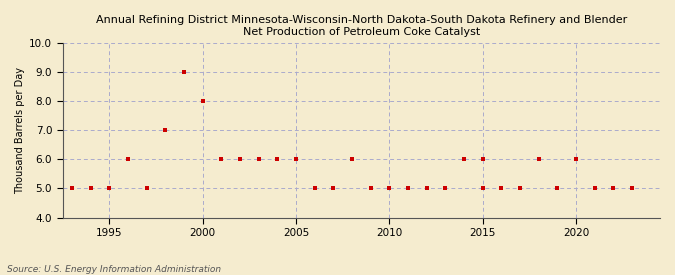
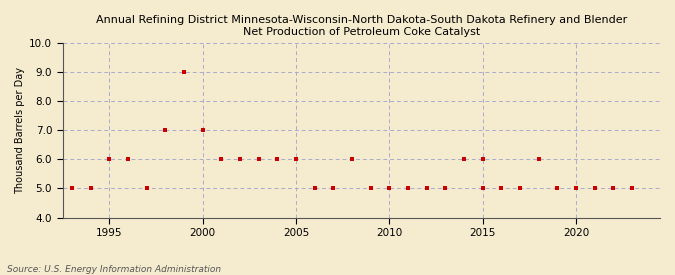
1995: 5 -> 6
2000: 8 -> 7
2020: 6 -> 5
